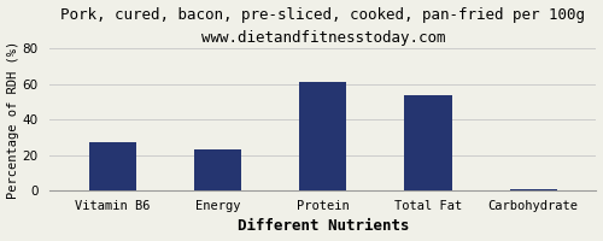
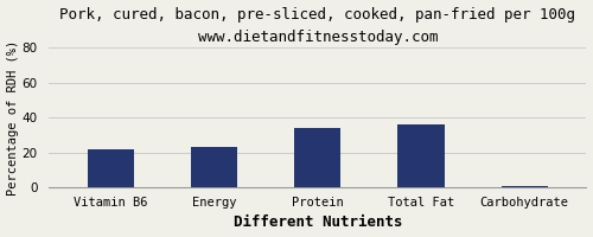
Vitamin B6: 27 -> 22
Protein: 61 -> 34
Total Fat: 54 -> 36
